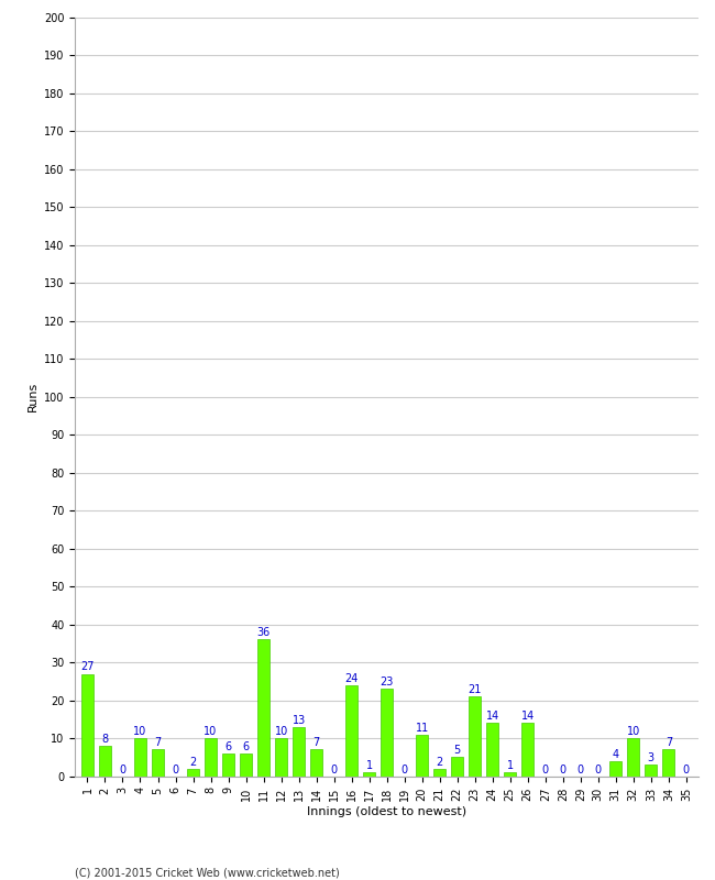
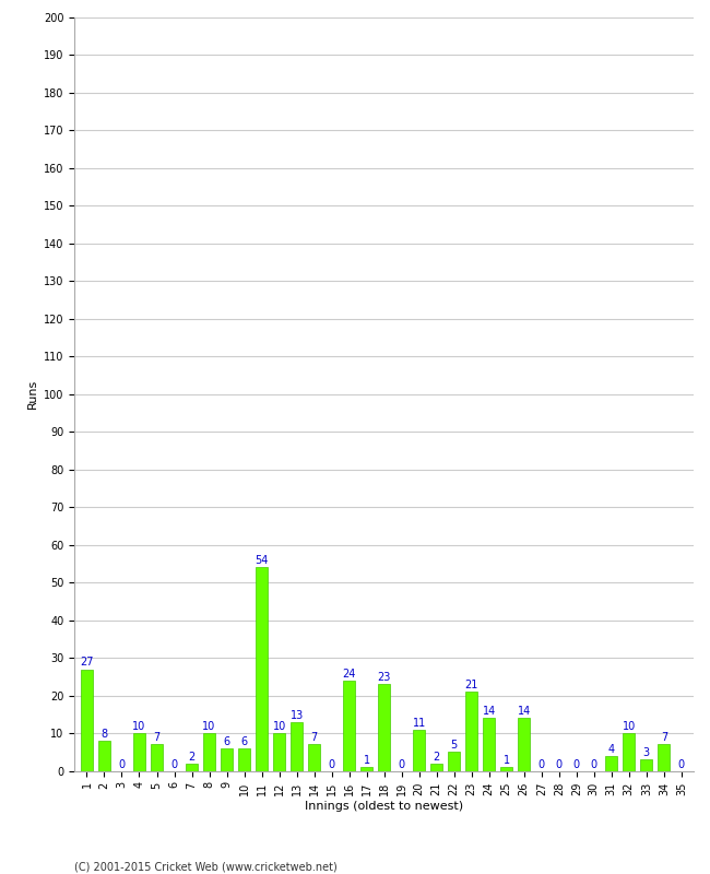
11: 36 -> 54
